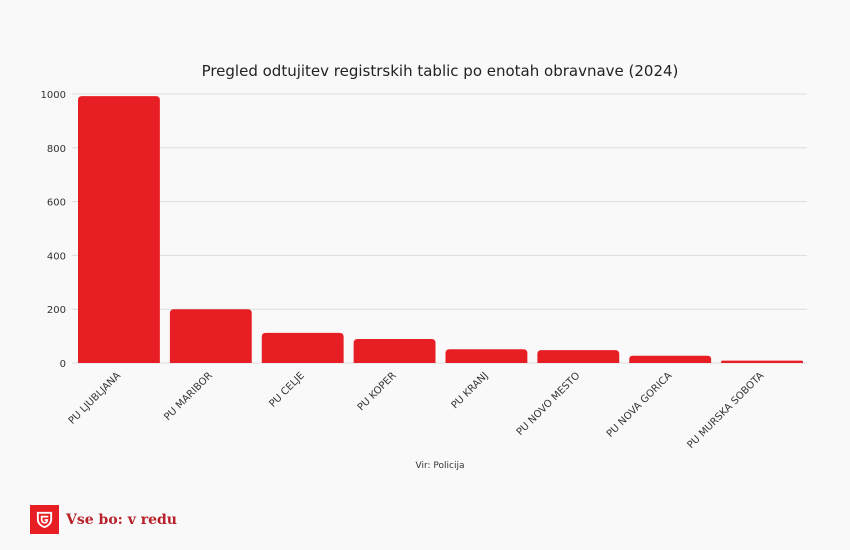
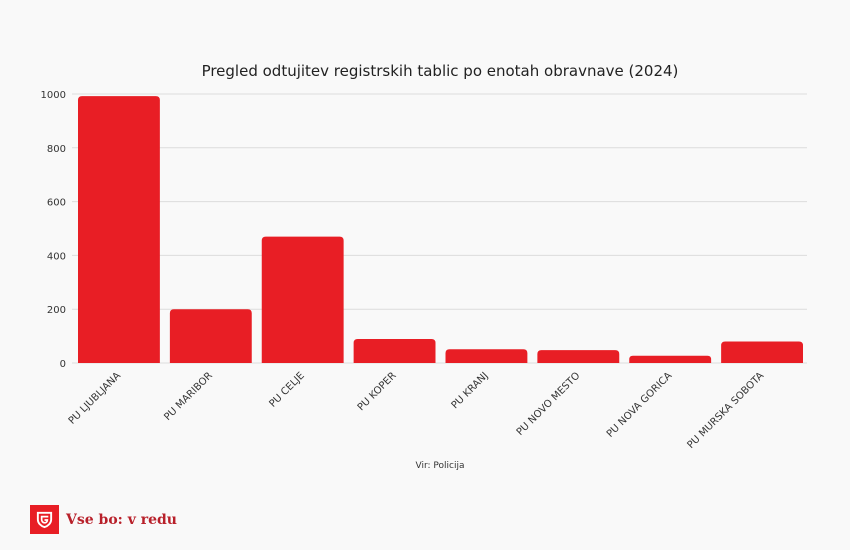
PU CELJE: 110 -> 470
PU MURSKA SOBOTA: 10 -> 80
